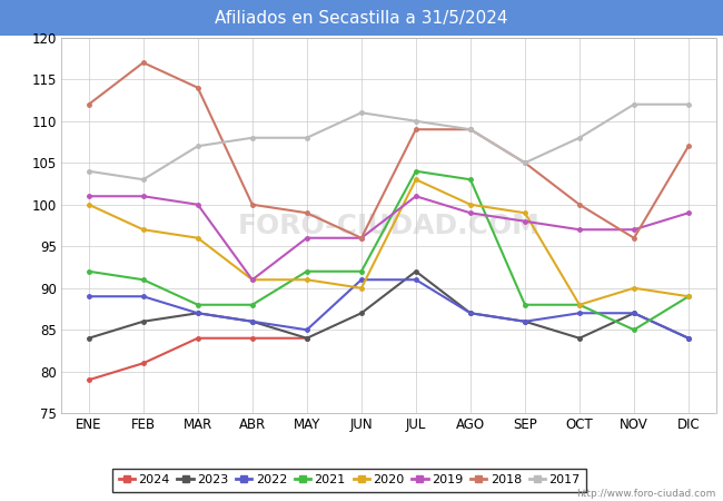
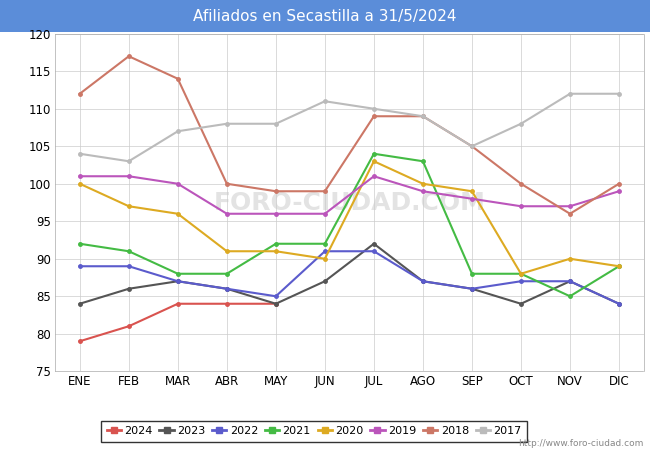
2019/ABR: 91 -> 96
2018/JUN: 96 -> 99
2018/DIC: 107 -> 100
